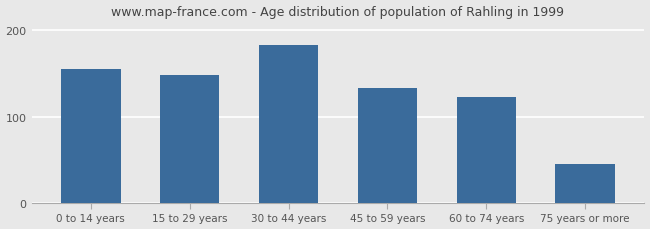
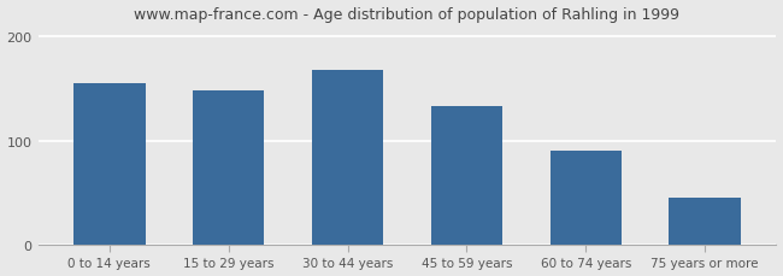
30 to 44 years: 183 -> 168
60 to 74 years: 123 -> 90
